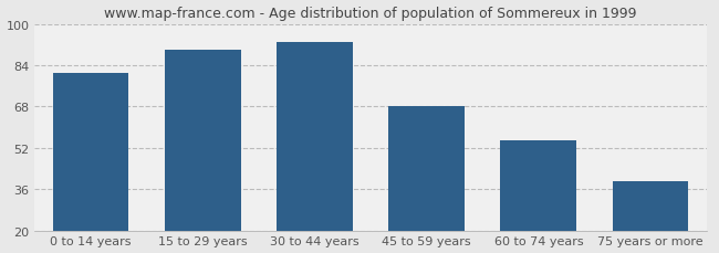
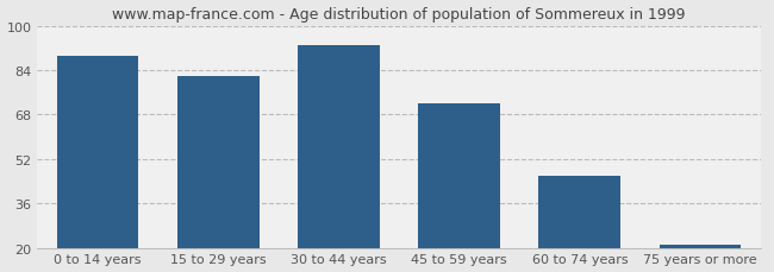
0 to 14 years: 81 -> 89
15 to 29 years: 90 -> 82
45 to 59 years: 68 -> 72
60 to 74 years: 55 -> 46
75 years or more: 39 -> 21
